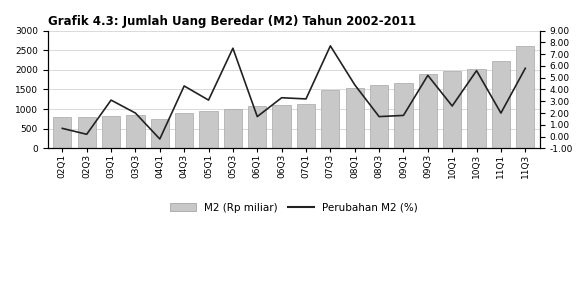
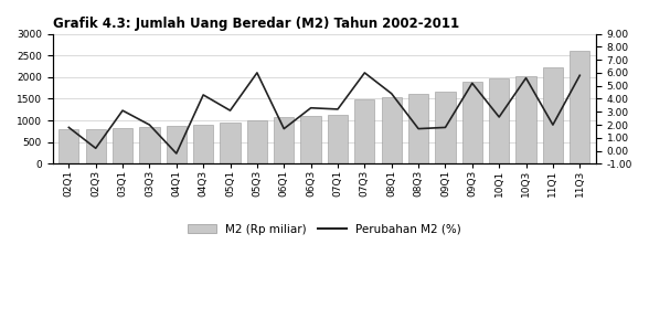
Perubahan M2 (%)/02Q1: 0.7 -> 1.8
M2 (Rp miliar)/04Q1: 750 -> 880
Perubahan M2 (%)/05Q3: 7.5 -> 6.0
Perubahan M2 (%)/07Q3: 7.7 -> 6.0
